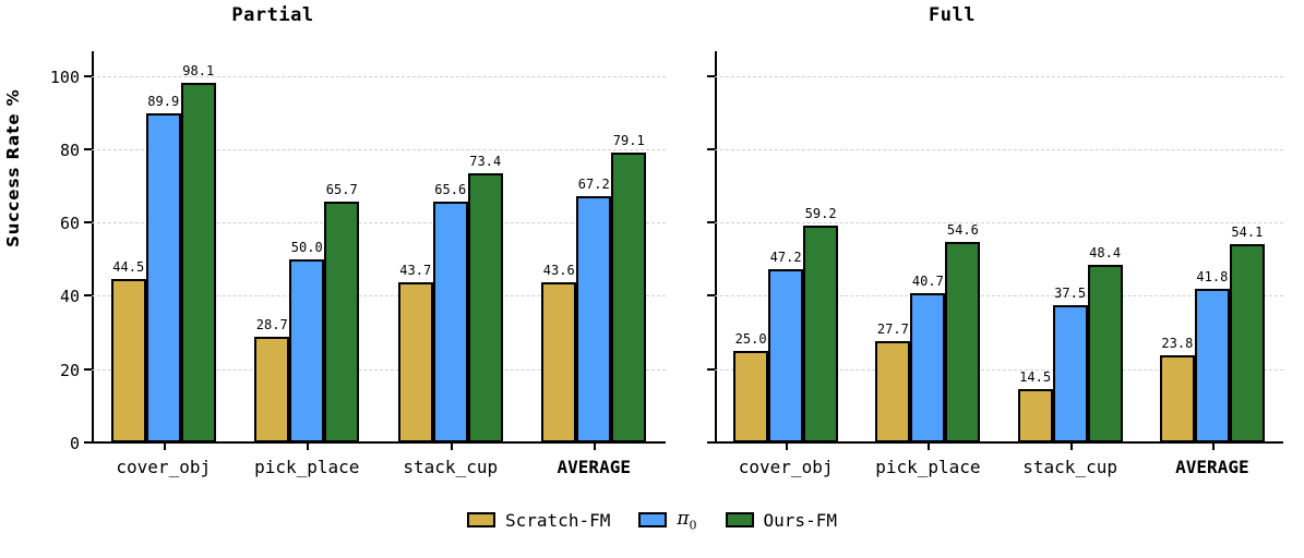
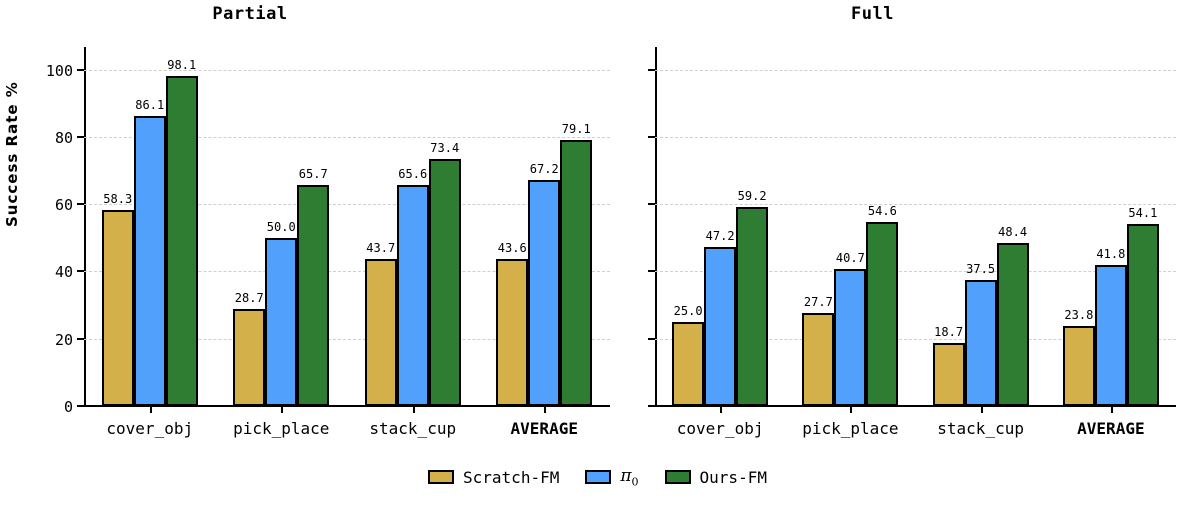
Partial/Scratch-FM/cover_obj: 44.5 -> 58.3
Partial/π0/cover_obj: 89.9 -> 86.1
Full/Scratch-FM/stack_cup: 14.5 -> 18.7
